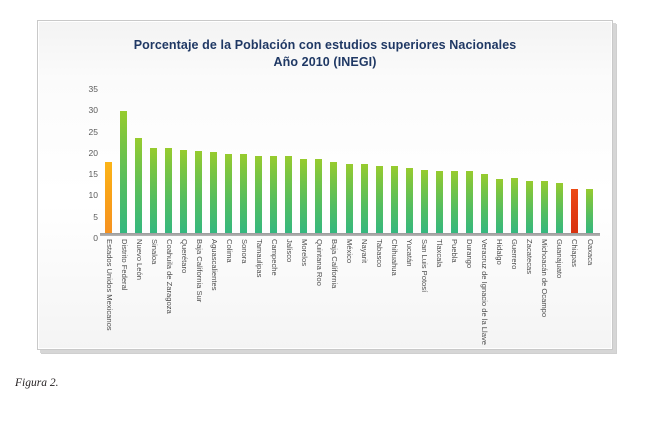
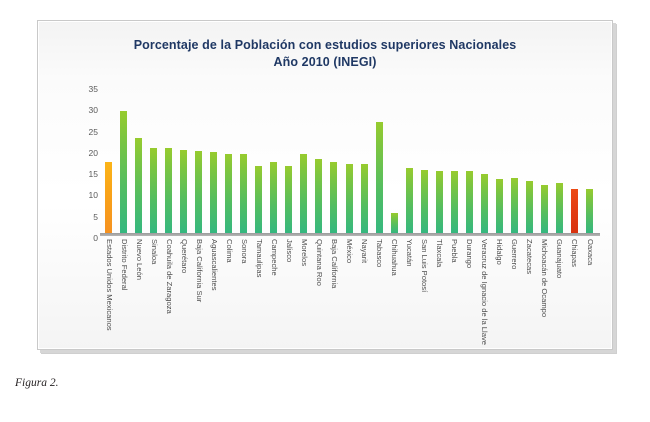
Tamaulipas: 20 -> 17
Campeche: 19 -> 18
Jalisco: 19 -> 17
Morelos: 19 -> 20
Tabasco: 17 -> 28
Chihuahua: 17 -> 5
Michoacán de Ocampo: 13 -> 12
